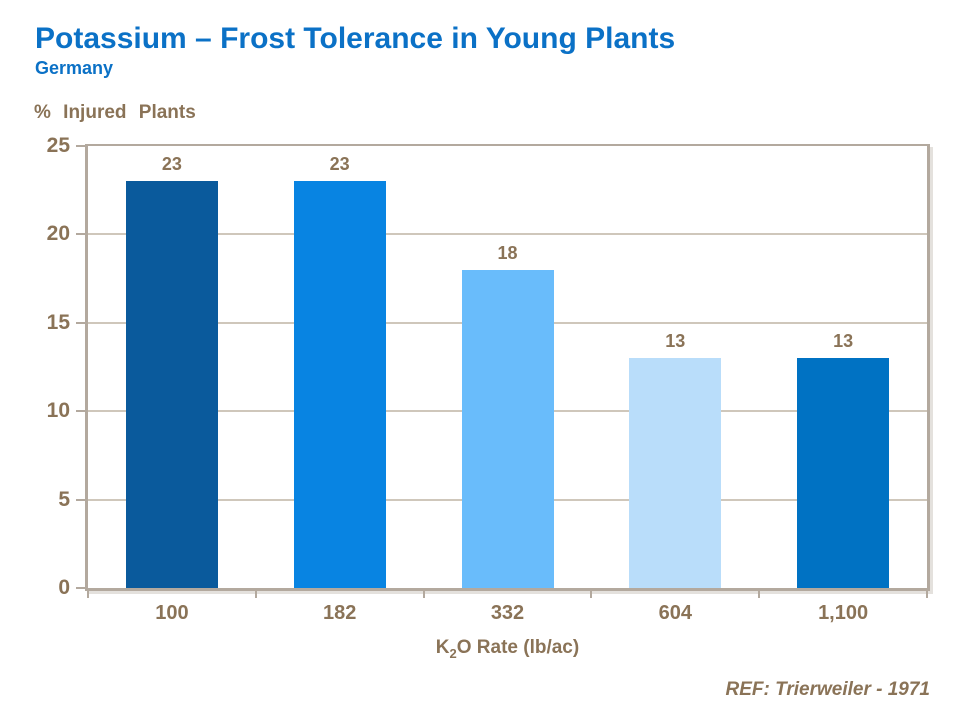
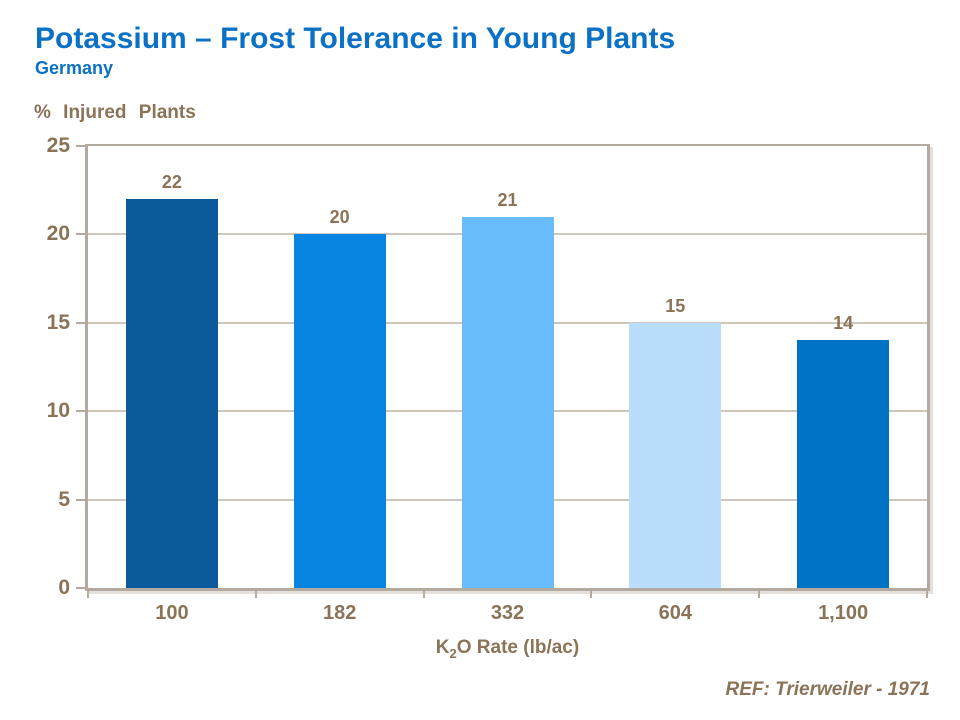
100: 23 -> 22
182: 23 -> 20
332: 18 -> 21
604: 13 -> 15
1,100: 13 -> 14
